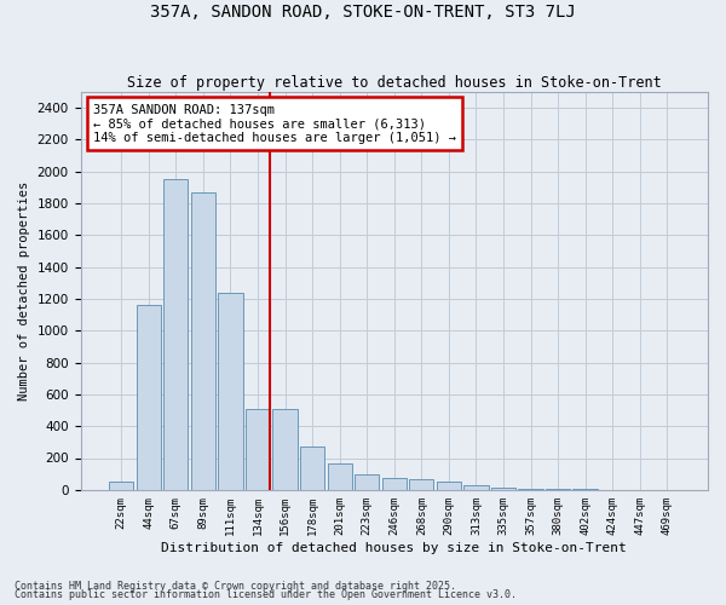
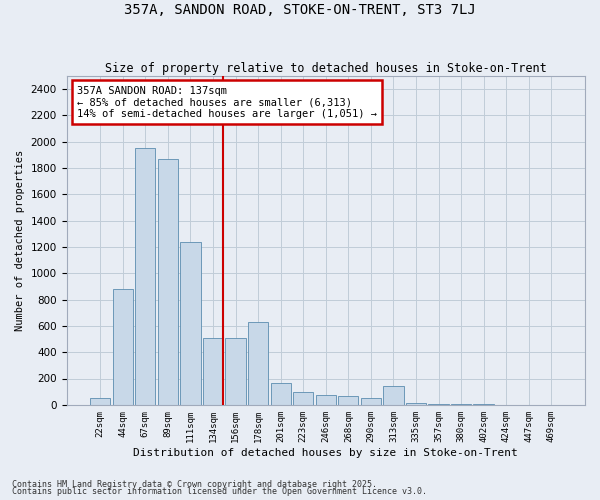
44sqm: 1160 -> 880
178sqm: 270 -> 630
313sqm: 30 -> 140
